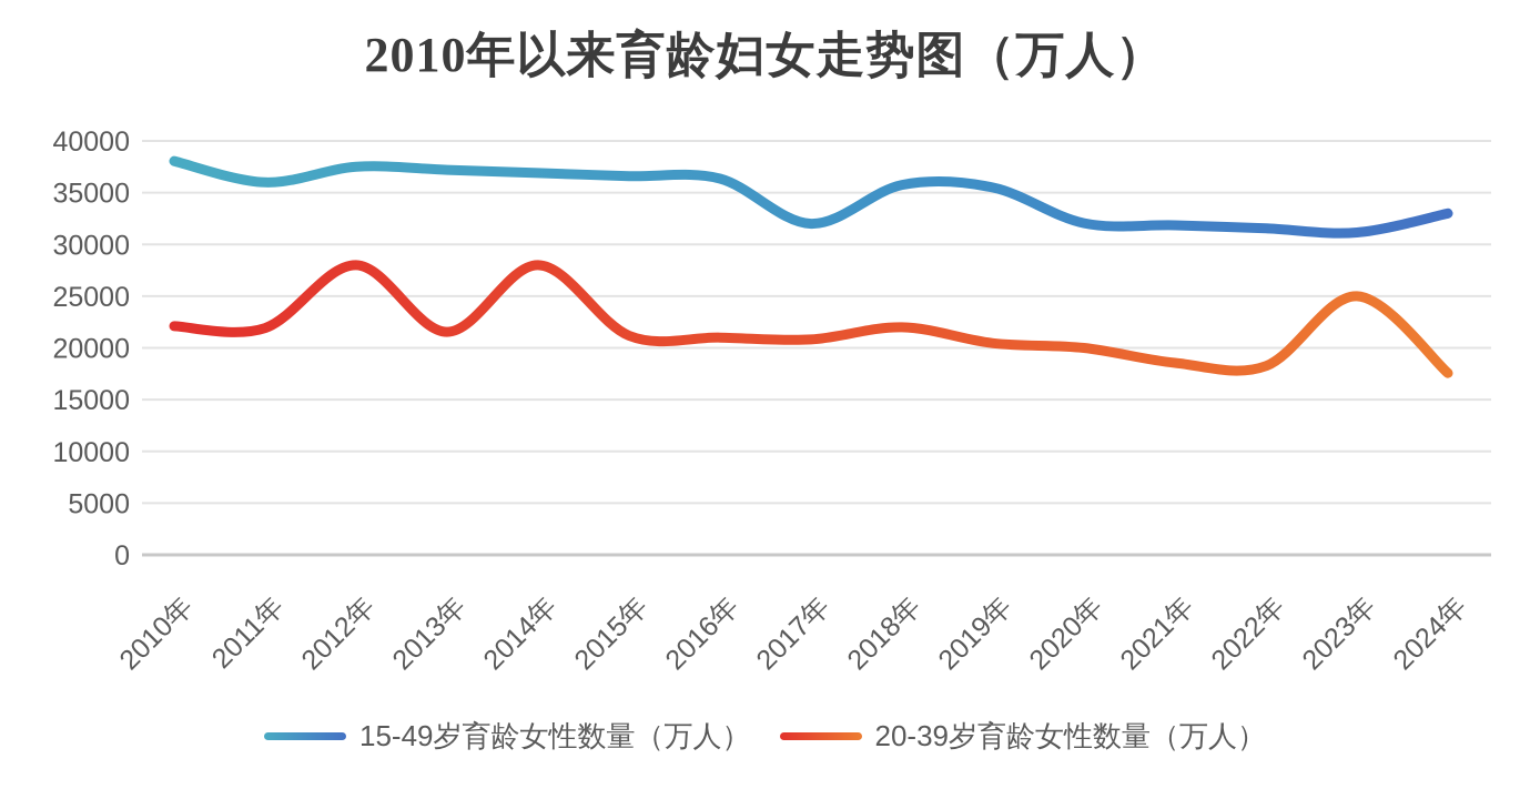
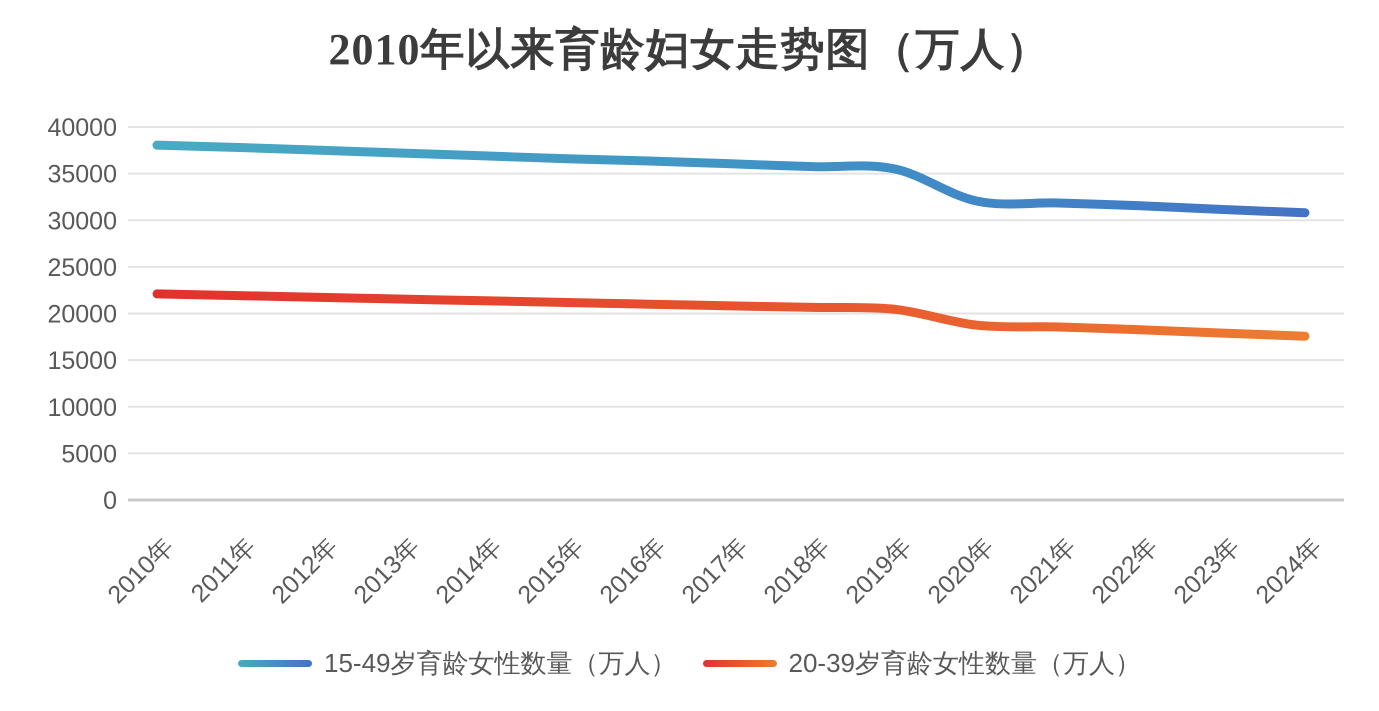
15-49岁育龄女性数量（万人）/2011年: 36000 -> 38000
20-39岁育龄女性数量（万人）/2012年: 28000 -> 22000
20-39岁育龄女性数量（万人）/2014年: 28000 -> 21000
15-49岁育龄女性数量（万人）/2017年: 32000 -> 36000
20-39岁育龄女性数量（万人）/2018年: 22000 -> 21000
20-39岁育龄女性数量（万人）/2020年: 20000 -> 19000
20-39岁育龄女性数量（万人）/2023年: 25000 -> 18000
15-49岁育龄女性数量（万人）/2024年: 33000 -> 31000
